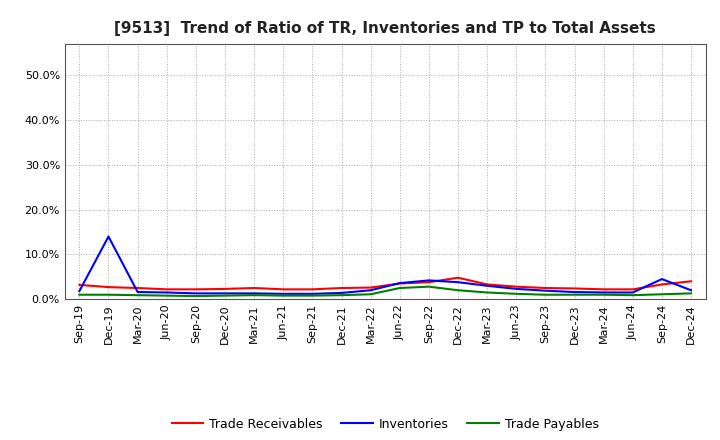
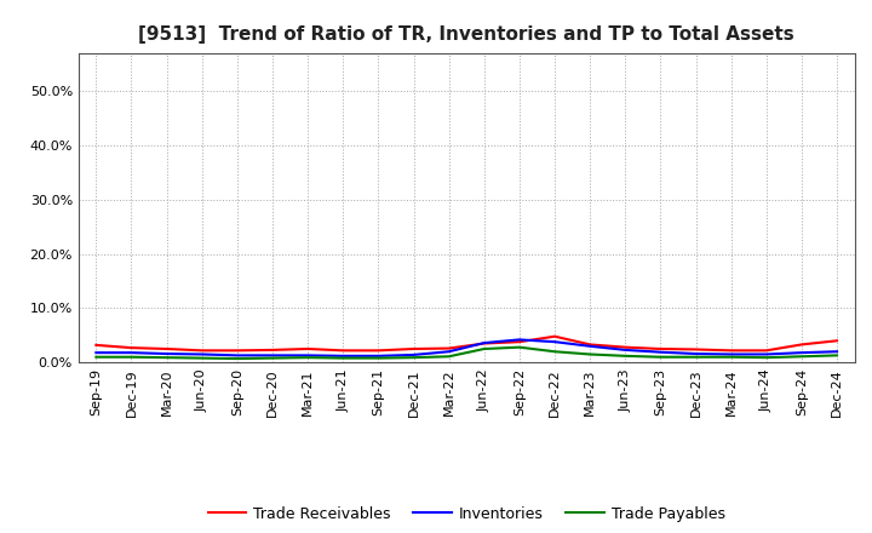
Inventories/Dec-19: 14.0% -> 1.8%
Inventories/Sep-24: 4.5% -> 1.8%
